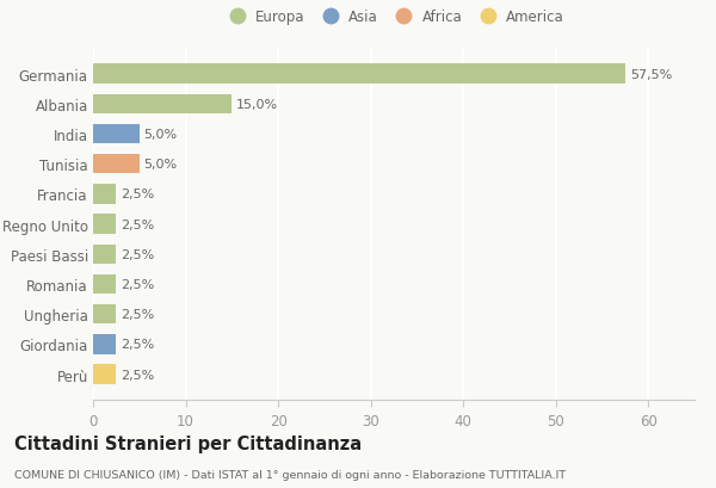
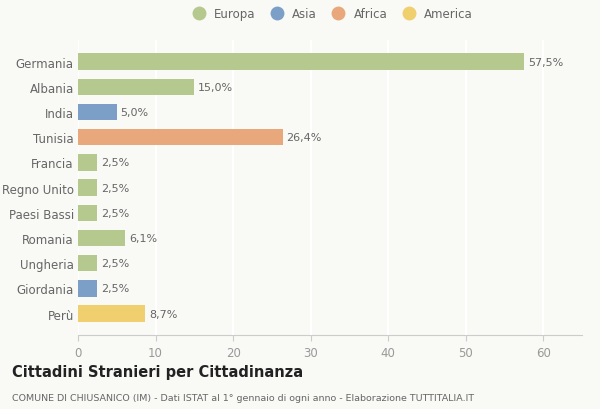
Tunisia: 5,0% -> 26,4%
Romania: 2,5% -> 6,1%
Perù: 2,5% -> 8,7%
